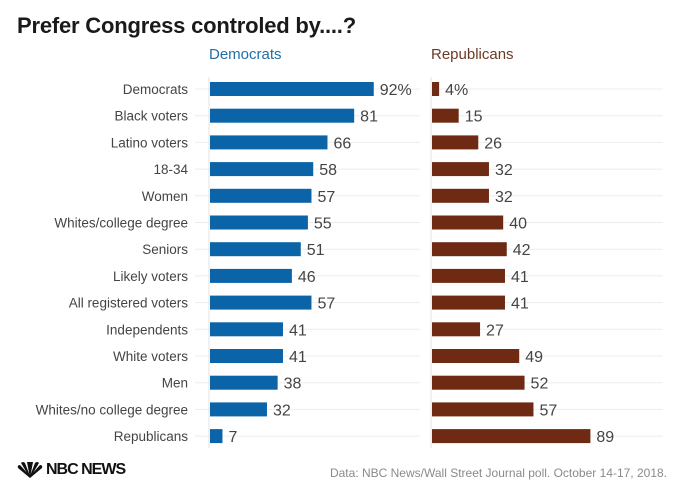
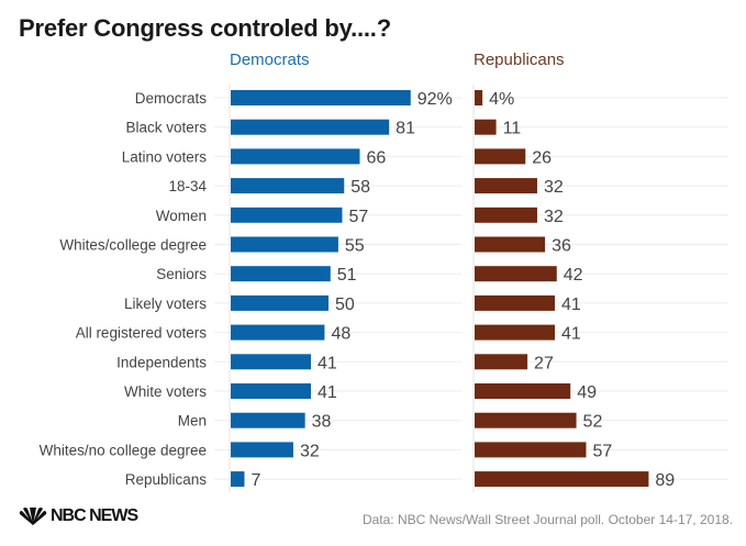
Republicans/Black voters: 15 -> 11
Republicans/Whites/college degree: 40 -> 36
Democrats/Likely voters: 46 -> 50
Democrats/All registered voters: 57 -> 48
